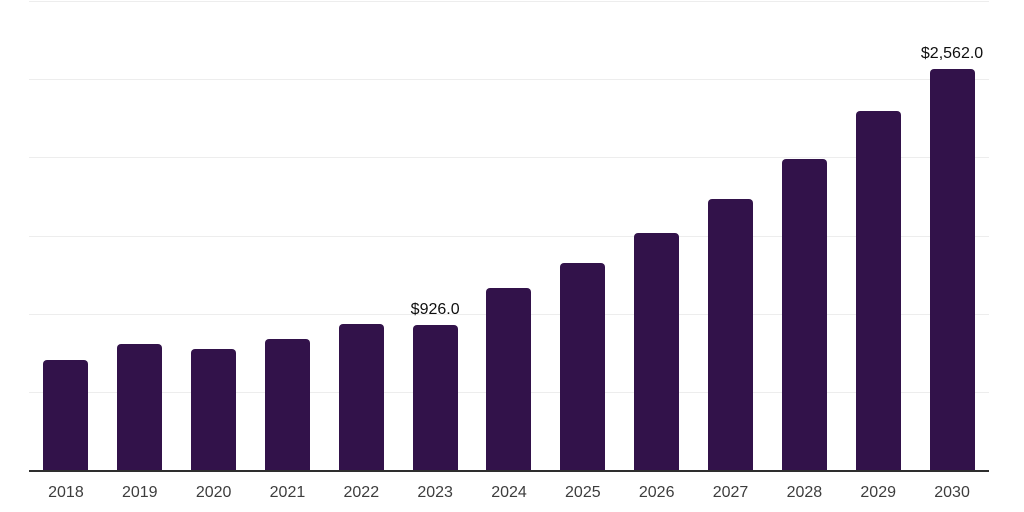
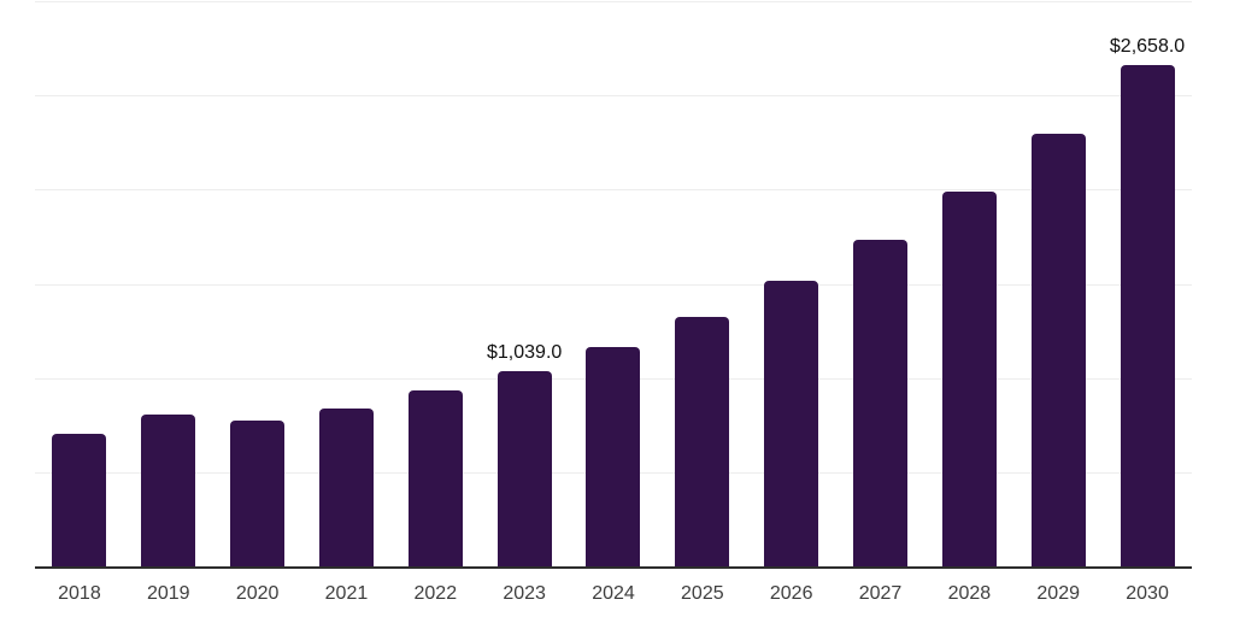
2023: $926.0 -> $1,039.0
2030: $2,562.0 -> $2,658.0
